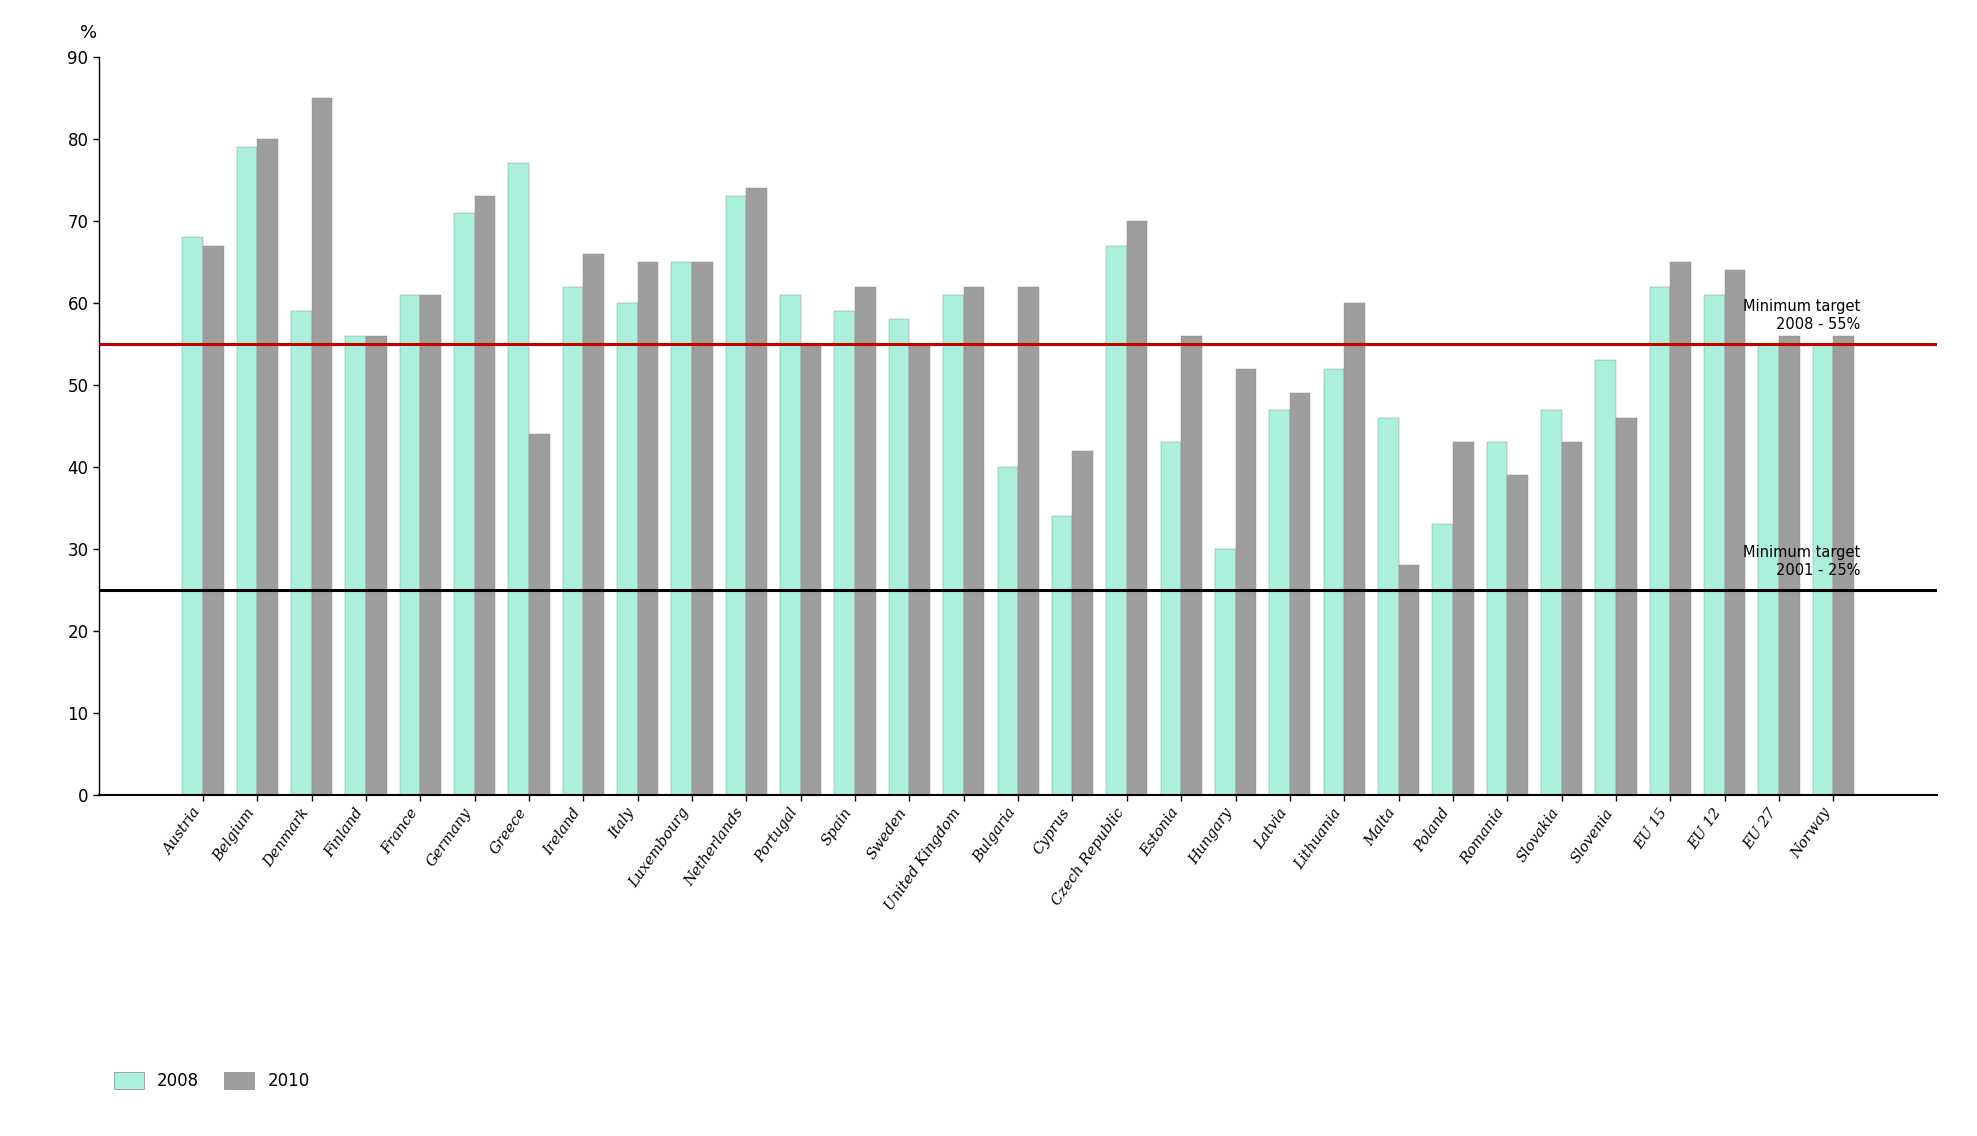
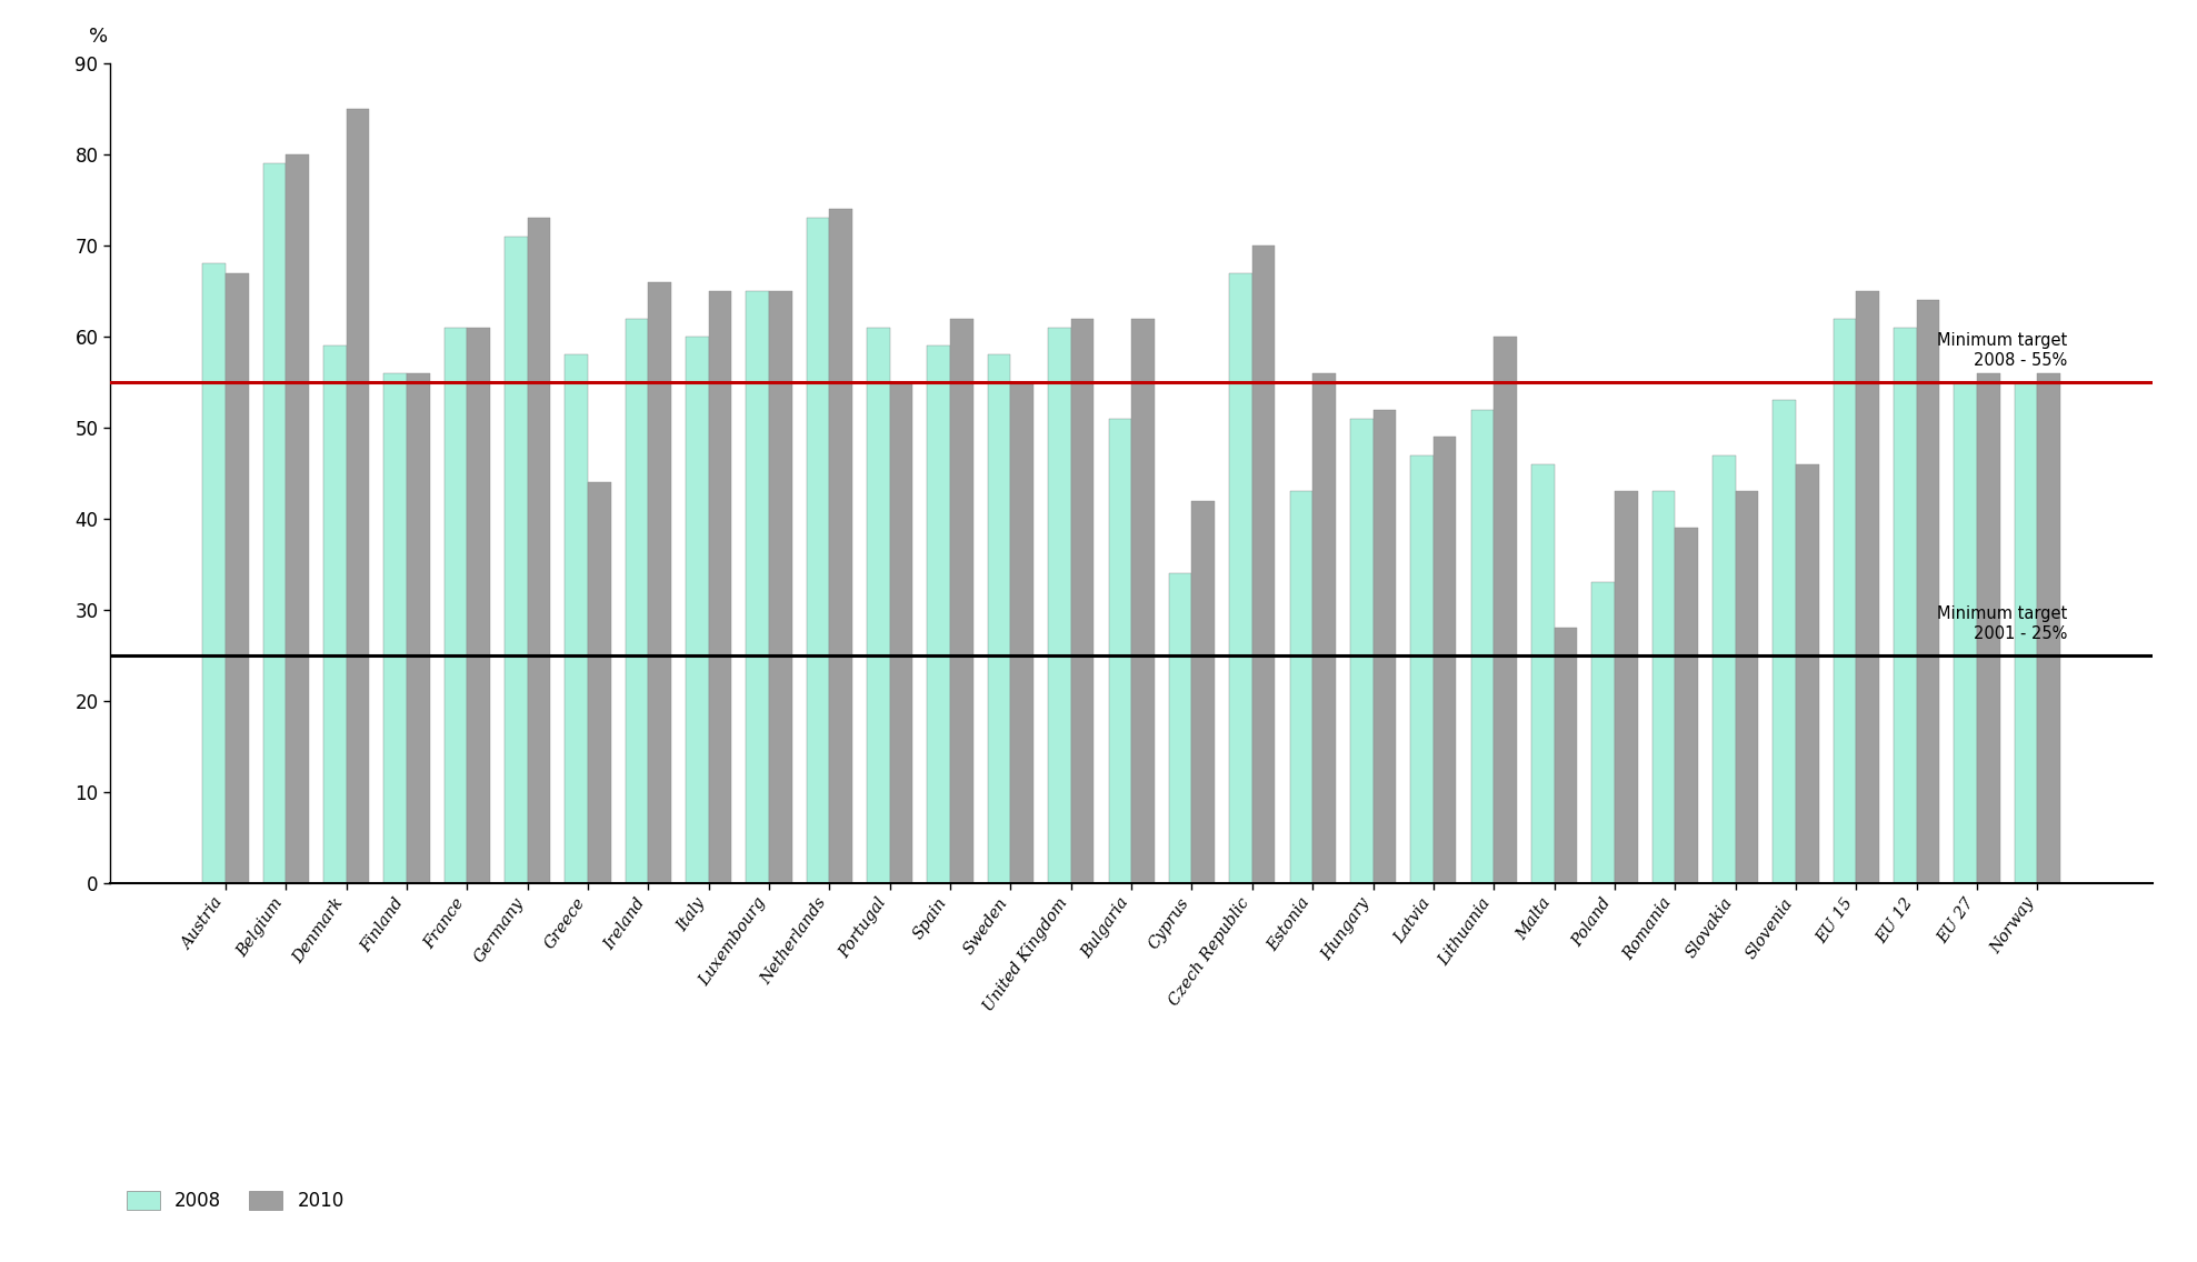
2008/Greece: 77 -> 58
2008/Bulgaria: 40 -> 51
2008/Hungary: 30 -> 51
